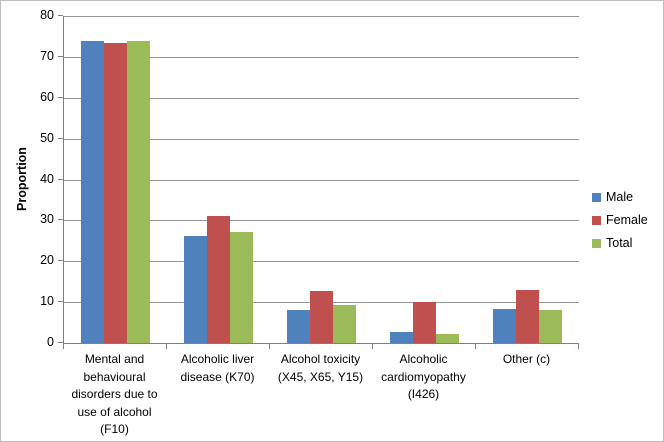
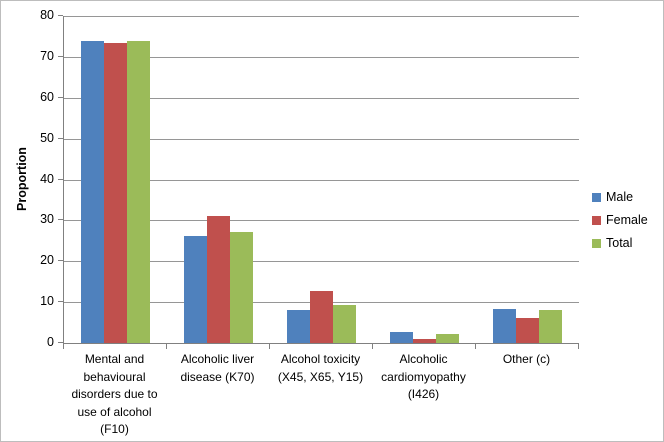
Female/Alcoholic cardiomyopathy (I426): 10 -> 1
Female/Other (c): 13 -> 6
